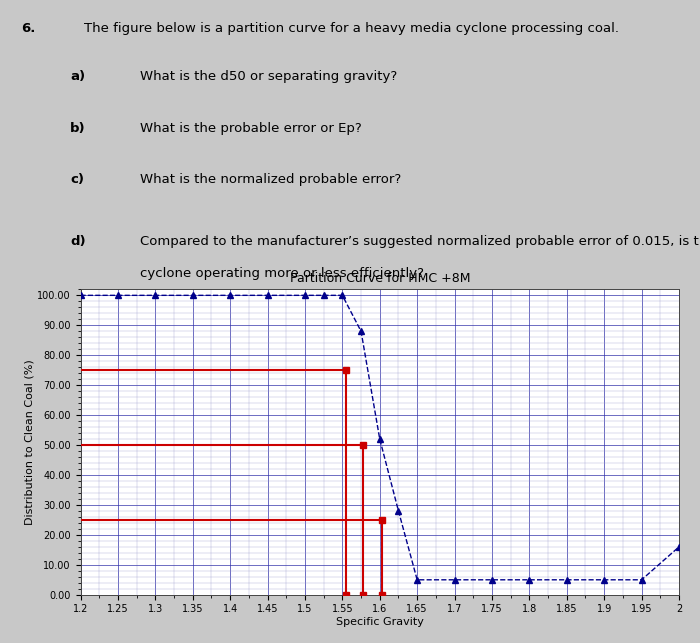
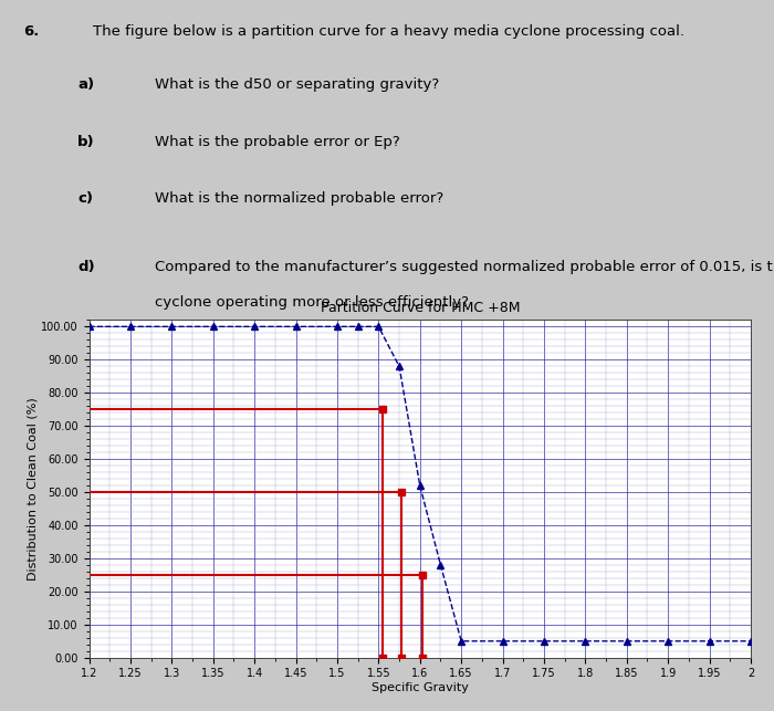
2: 16 -> 5
